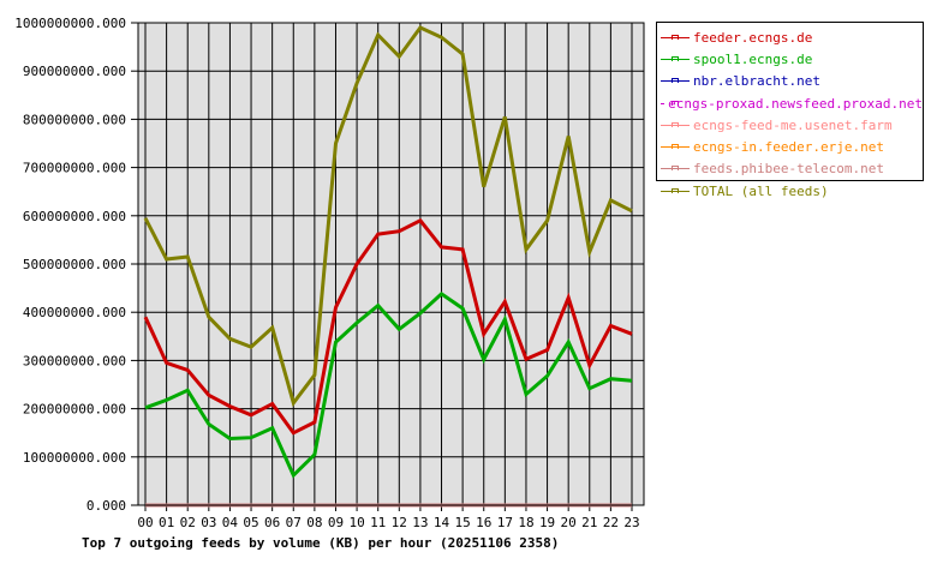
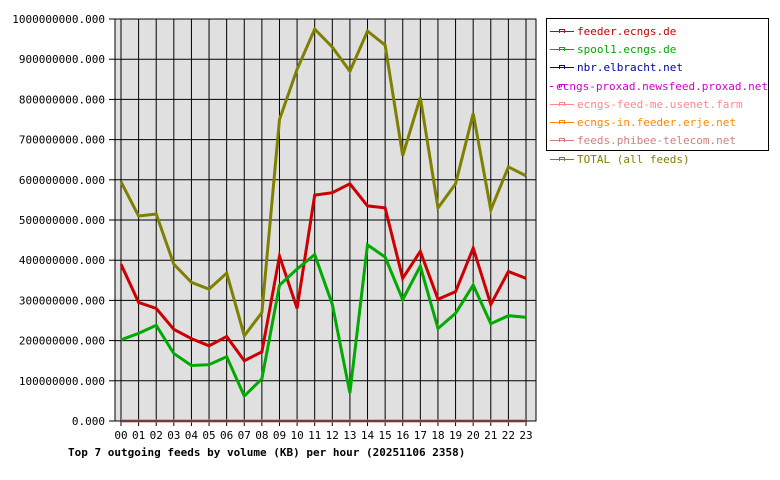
feeder.ecngs.de/10: 500000000 -> 280000000
spool1.ecngs.de/12: 360000000 -> 290000000
spool1.ecngs.de/13: 400000000 -> 70000000
TOTAL (all feeds)/13: 990000000 -> 870000000
